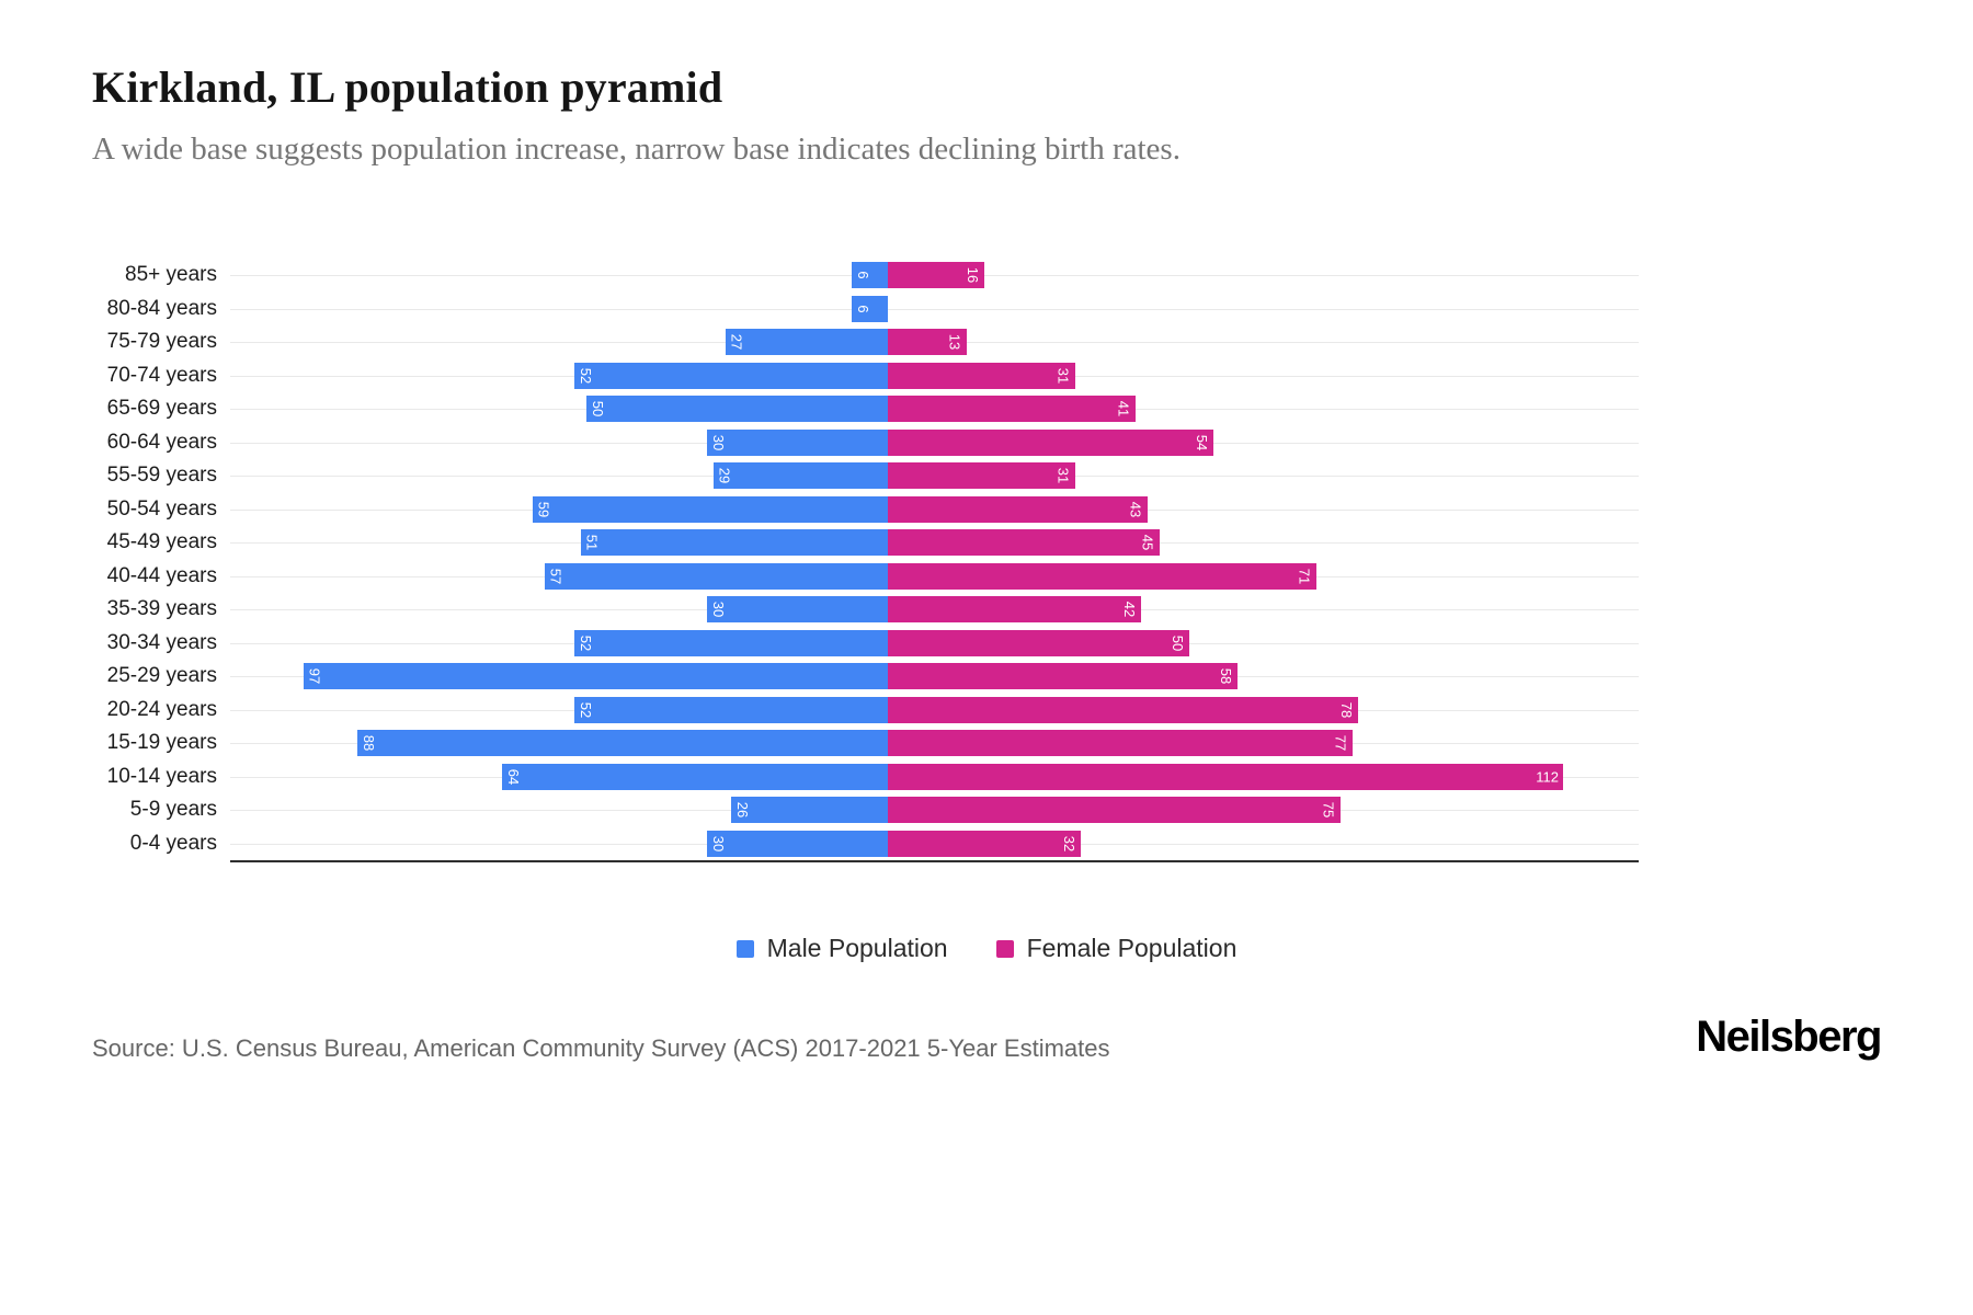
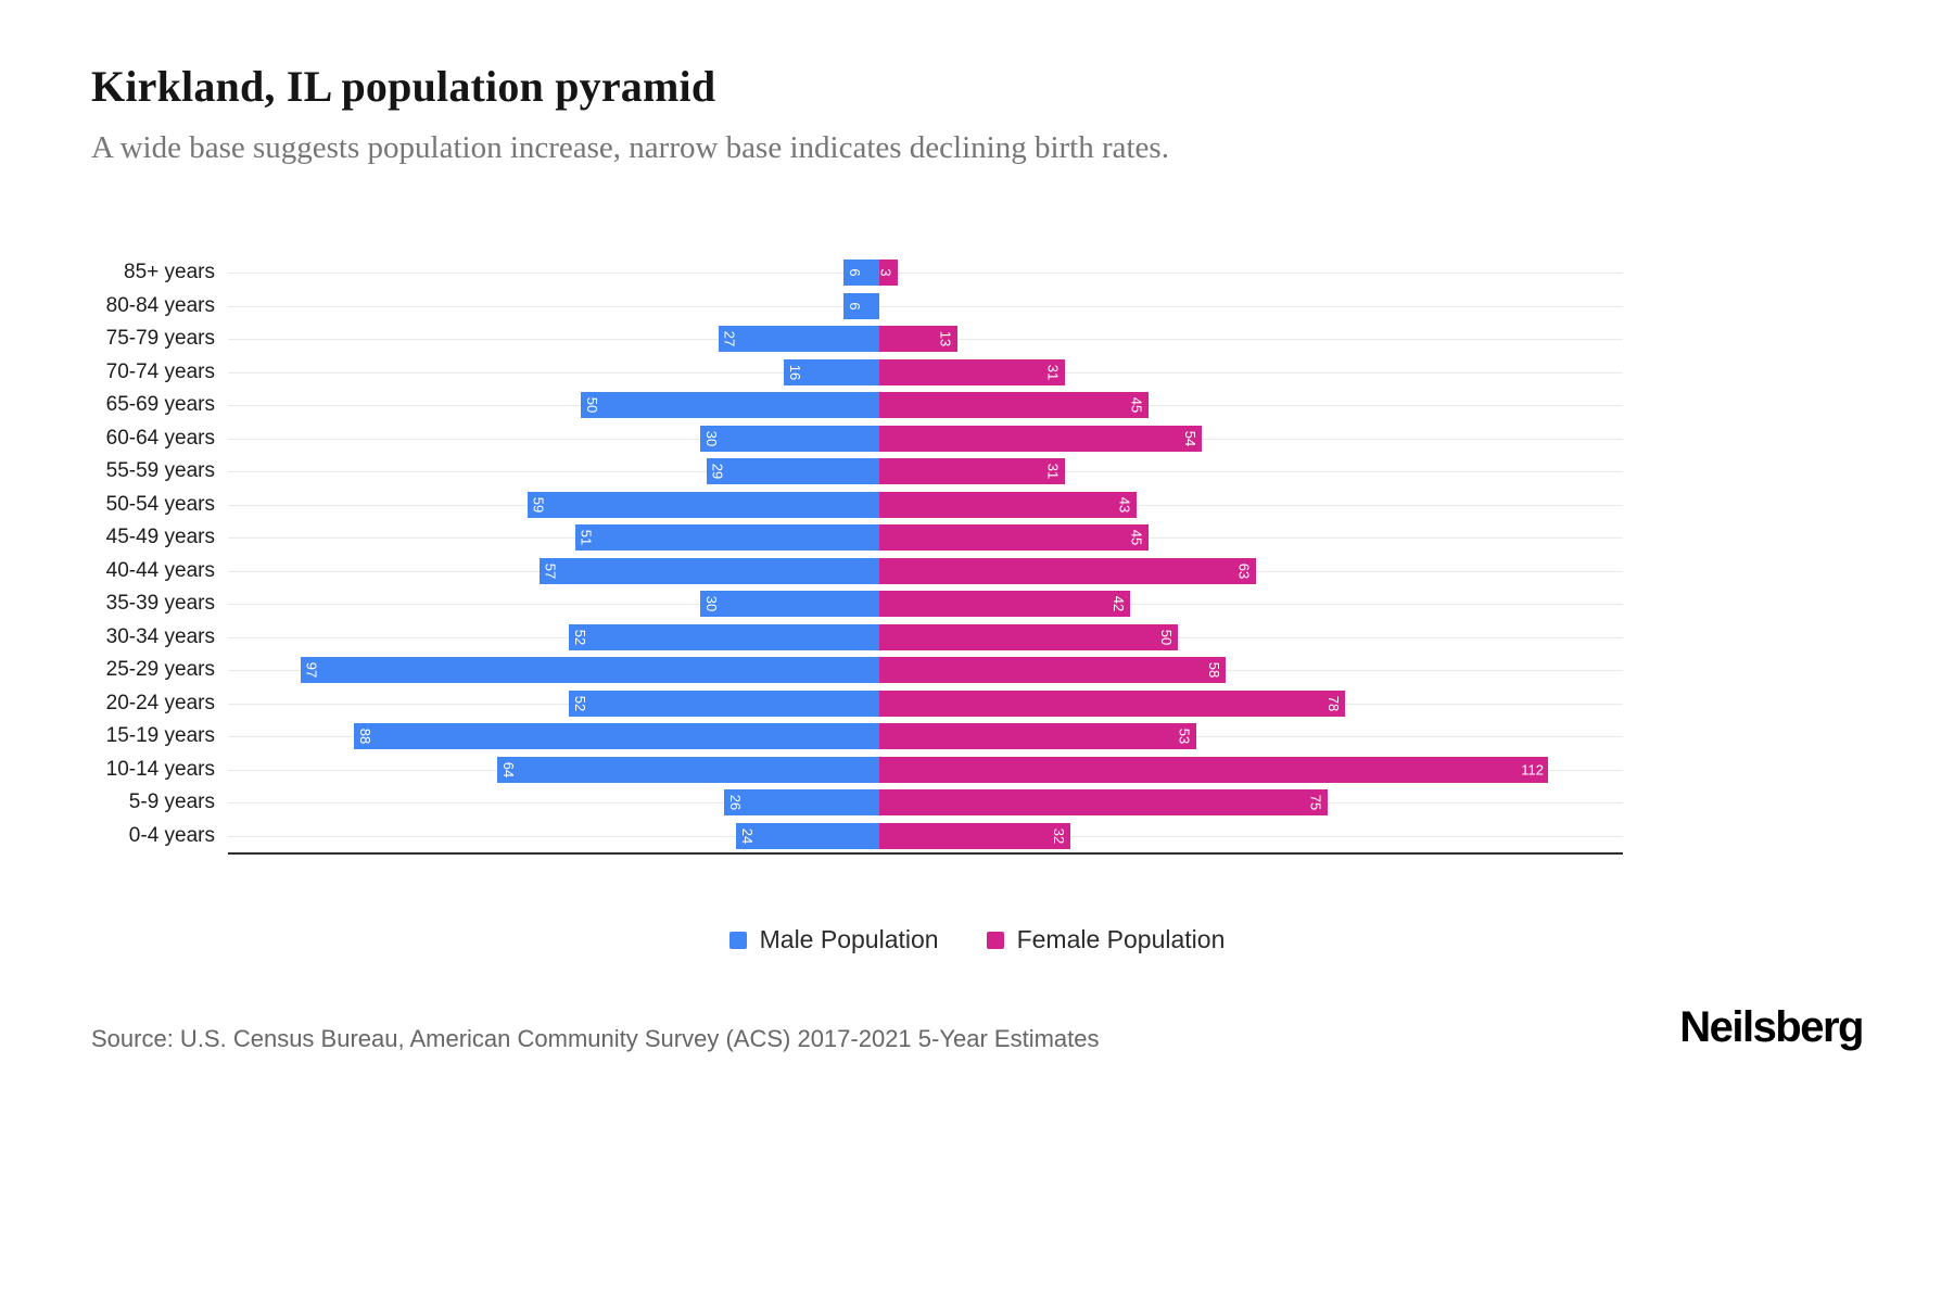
Female Population/85+ years: 16 -> 3
Male Population/70-74 years: 52 -> 16
Female Population/65-69 years: 41 -> 45
Female Population/40-44 years: 71 -> 63
Female Population/15-19 years: 77 -> 53
Male Population/0-4 years: 30 -> 24
